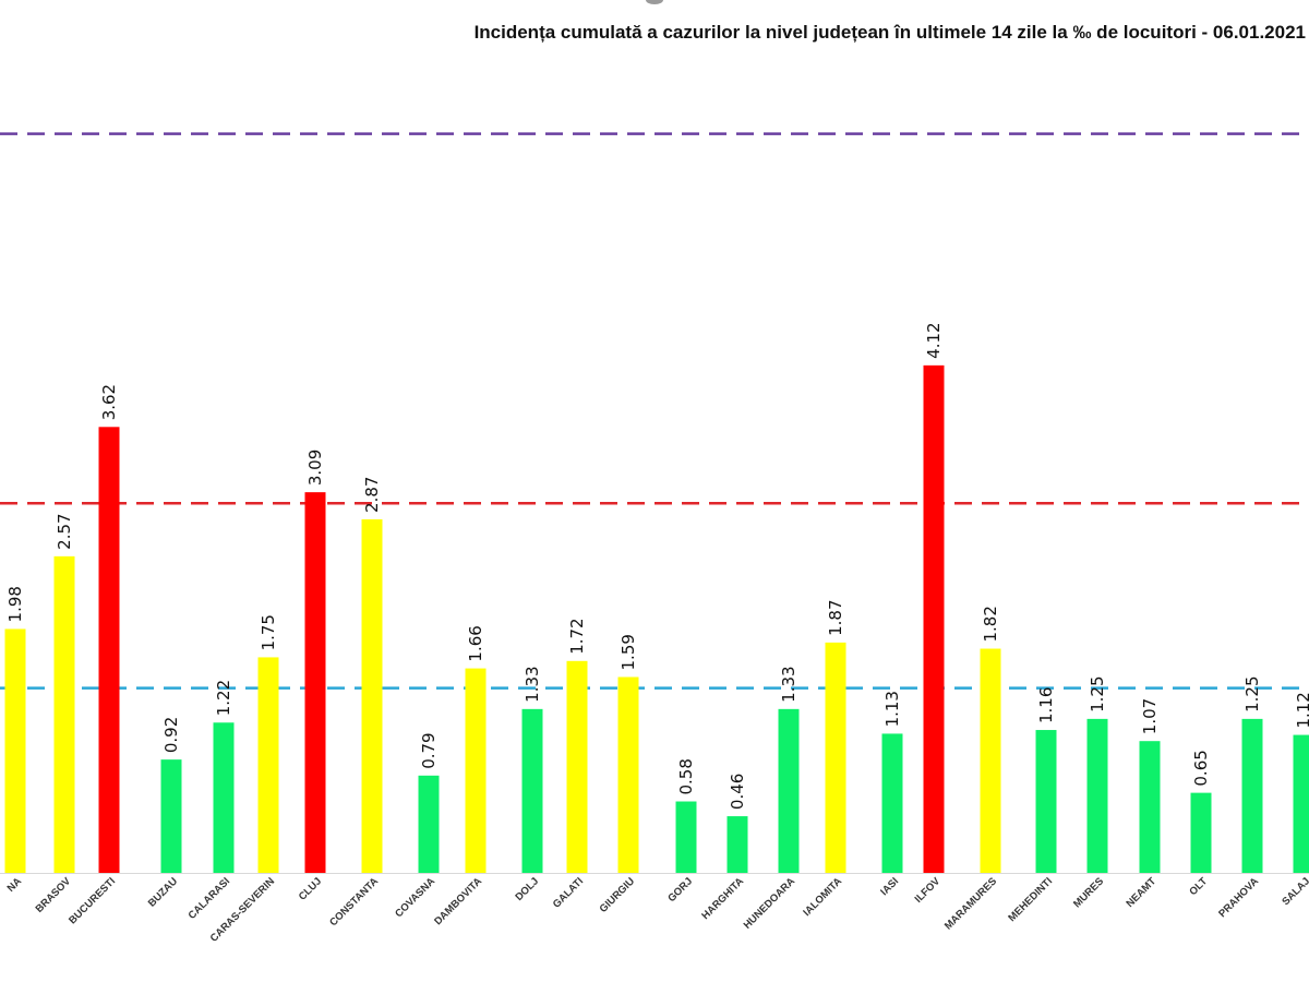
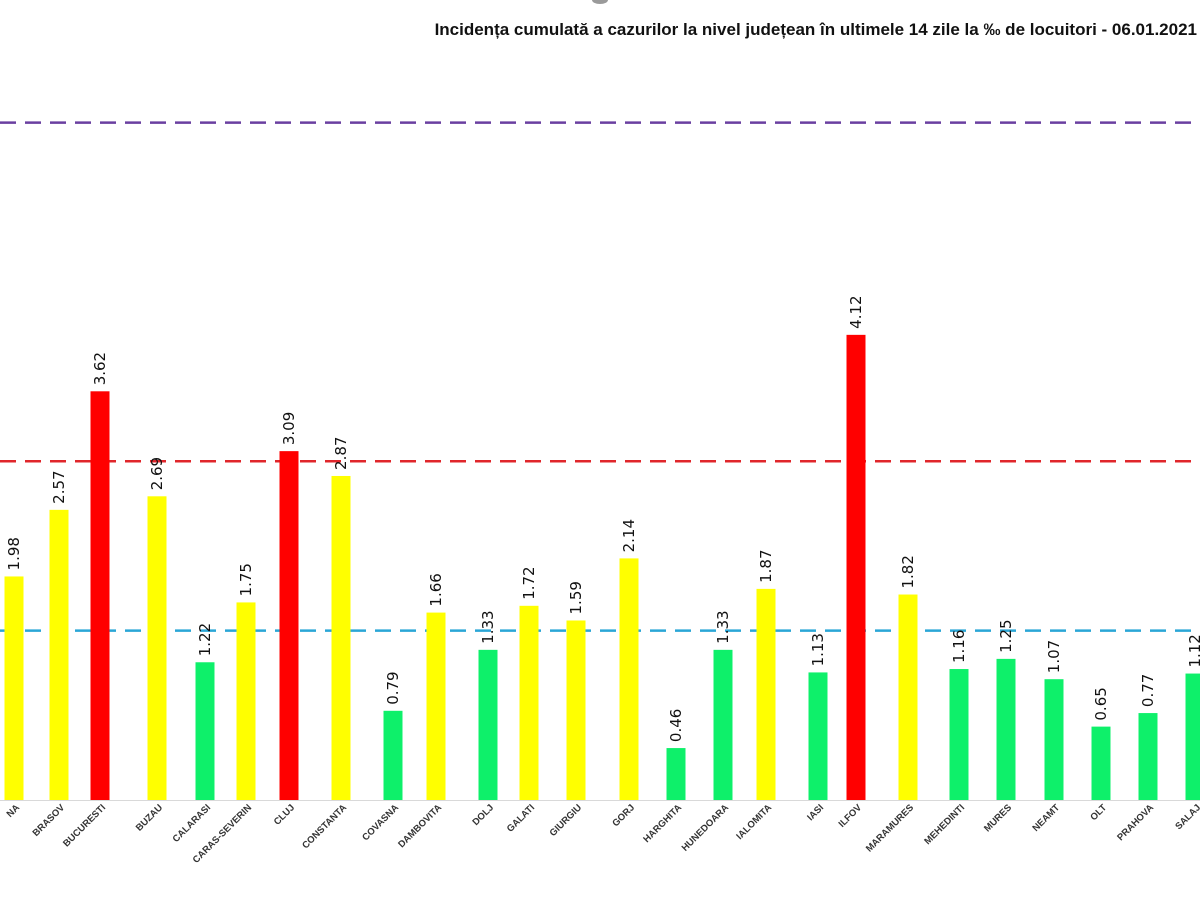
BUZAU: 0.92 -> 2.69
GORJ: 0.58 -> 2.14
PRAHOVA: 1.25 -> 0.77
